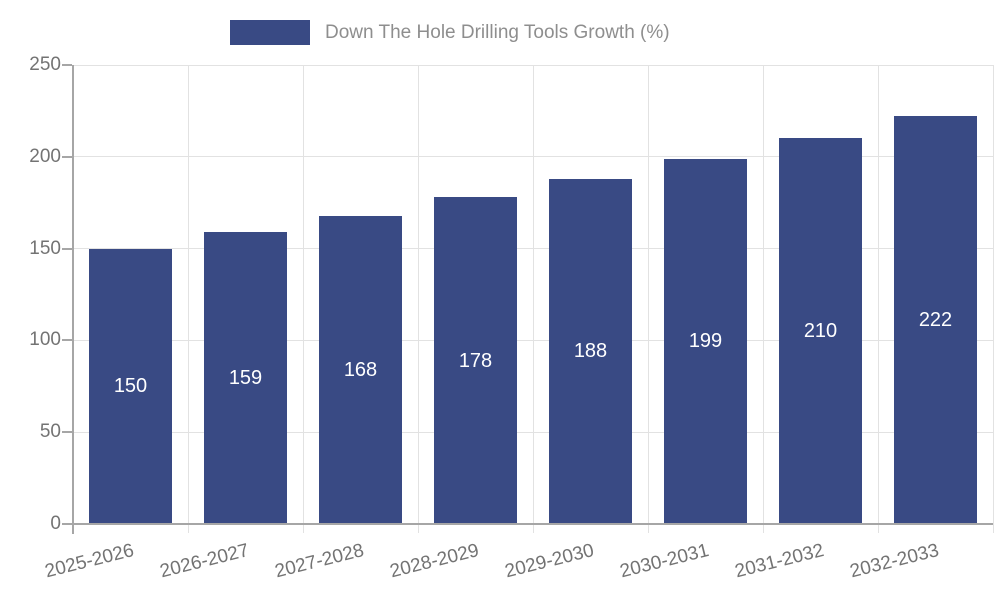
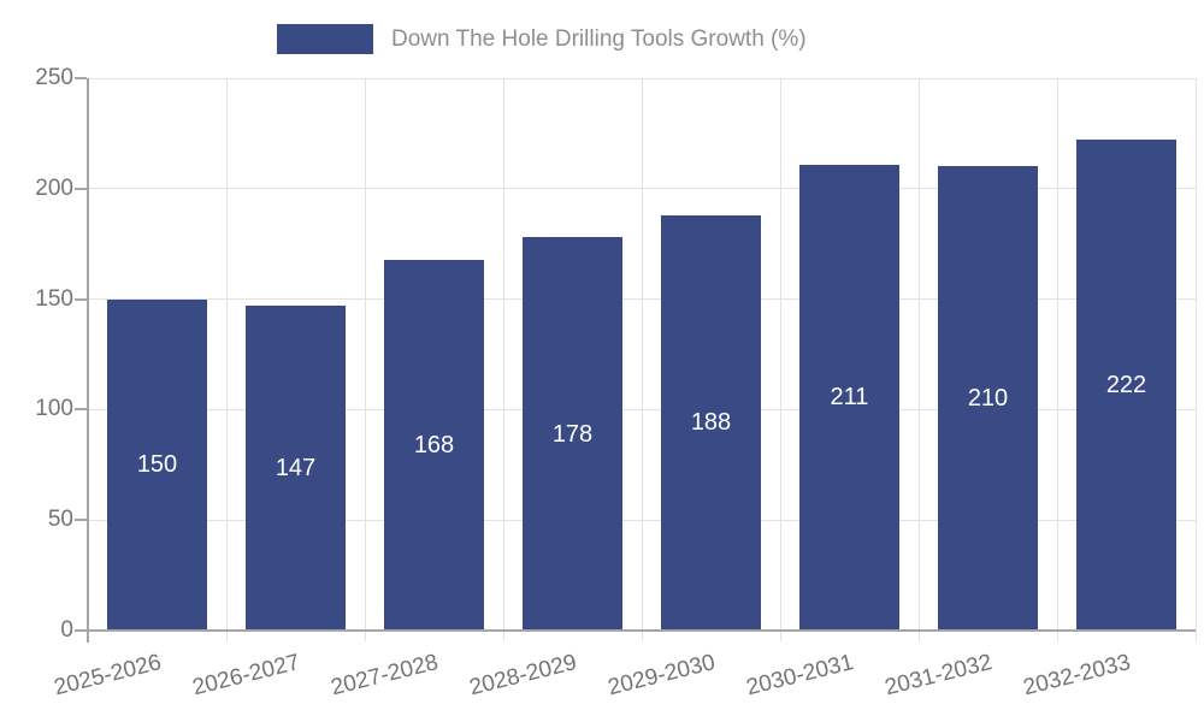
2026-2027: 159 -> 147
2030-2031: 199 -> 211
